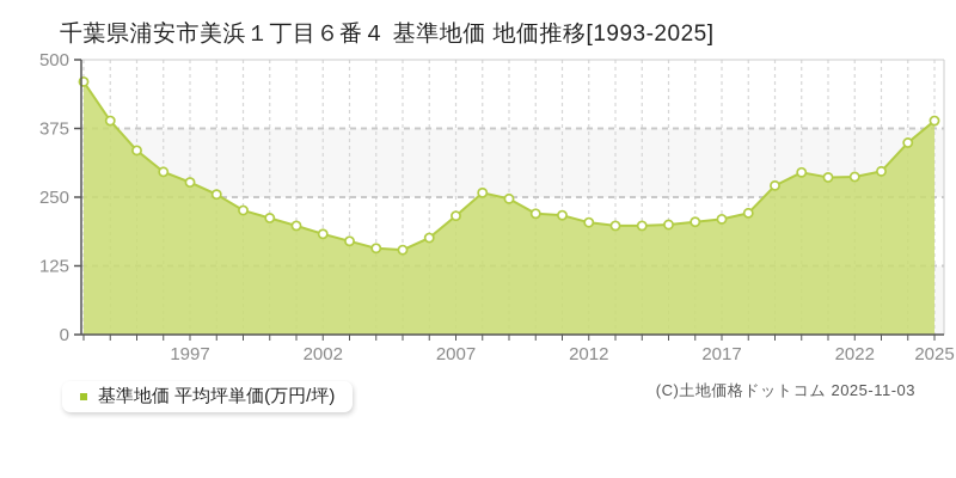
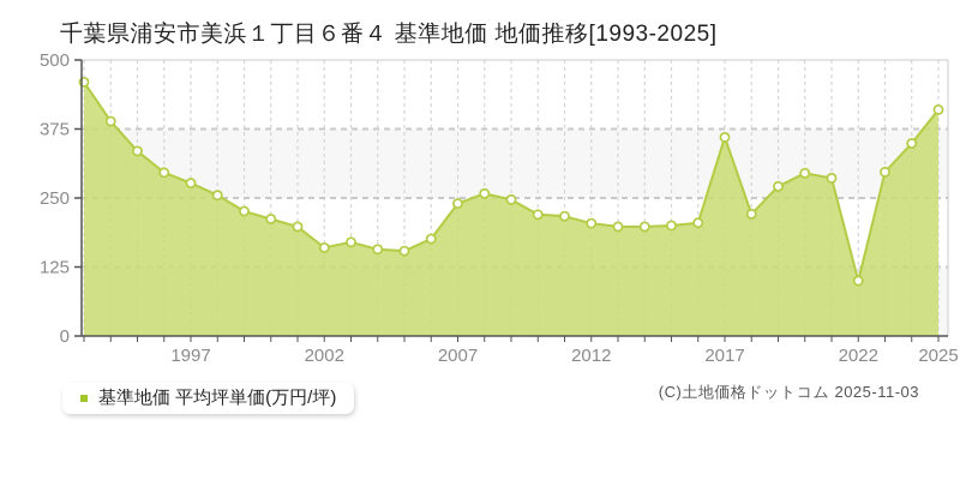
2002: 180 -> 160
2007: 220 -> 240
2017: 210 -> 360
2022: 290 -> 100
2025: 390 -> 410
